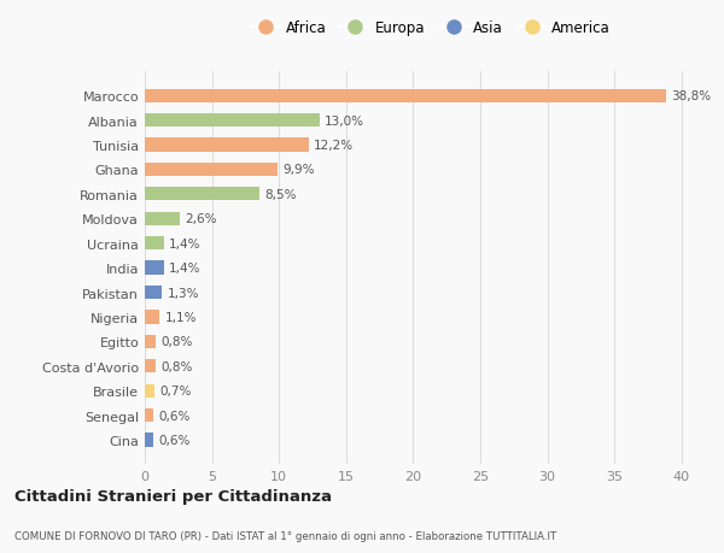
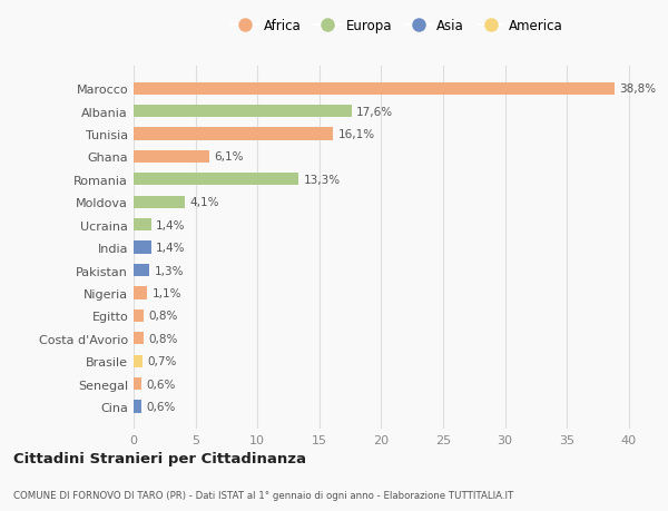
Albania: 13,0% -> 17,6%
Tunisia: 12,2% -> 16,1%
Ghana: 9,9% -> 6,1%
Romania: 8,5% -> 13,3%
Moldova: 2,6% -> 4,1%
